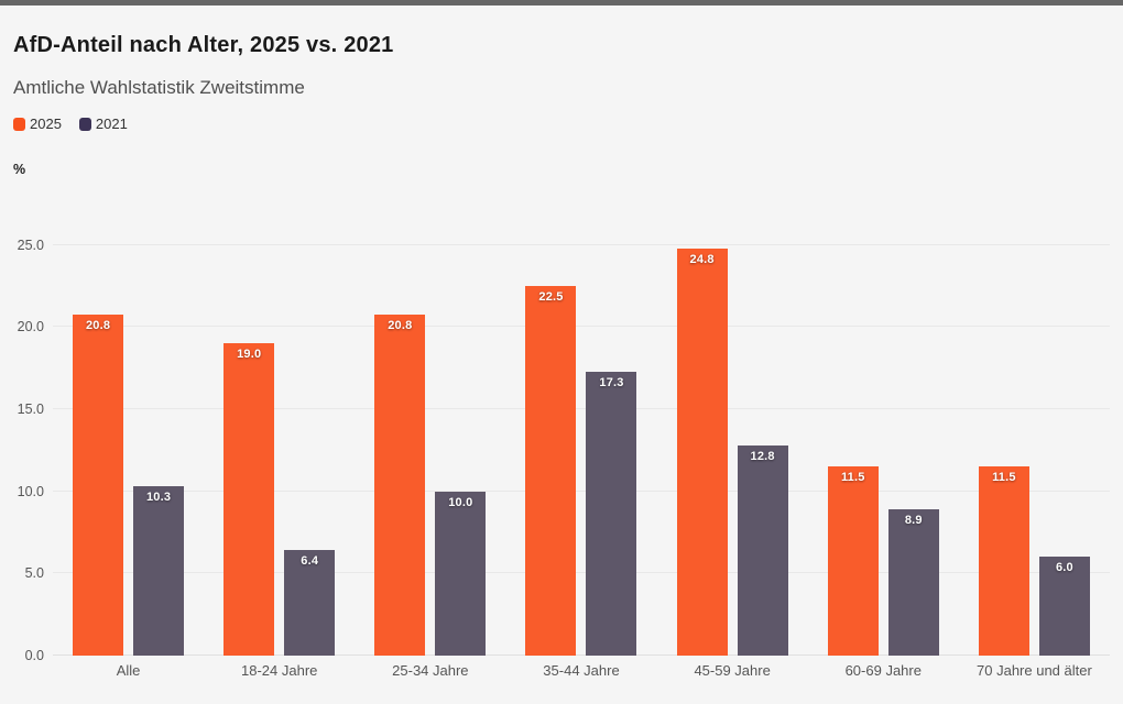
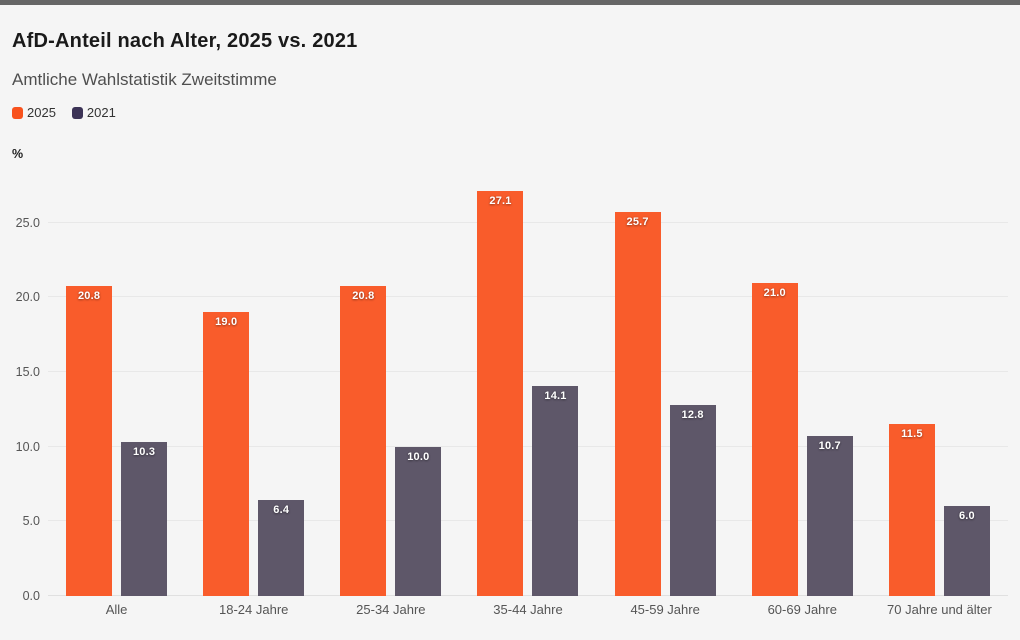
2025/35-44 Jahre: 22.5 -> 27.1
2021/35-44 Jahre: 17.3 -> 14.1
2025/45-59 Jahre: 24.8 -> 25.7
2025/60-69 Jahre: 11.5 -> 21.0
2021/60-69 Jahre: 8.9 -> 10.7
